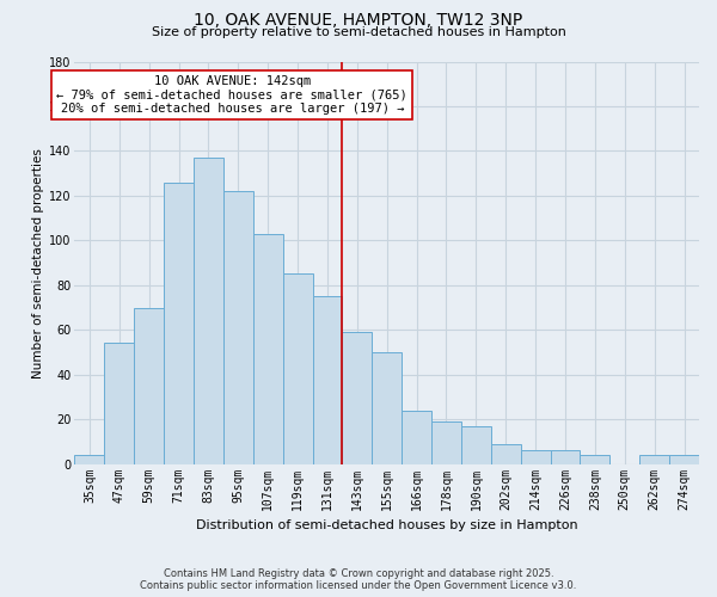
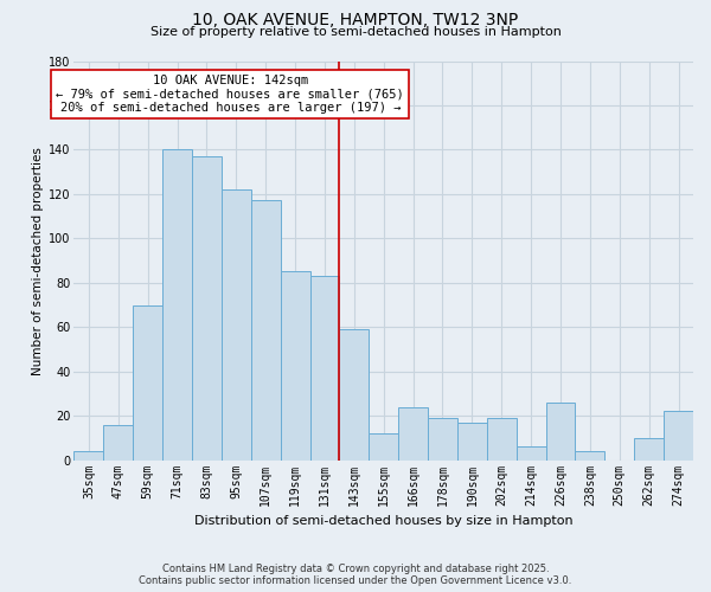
47sqm: 54 -> 16
71sqm: 126 -> 140
107sqm: 103 -> 117
131sqm: 75 -> 83
155sqm: 50 -> 12
202sqm: 9 -> 19
226sqm: 6 -> 26
262sqm: 4 -> 10
274sqm: 4 -> 22
